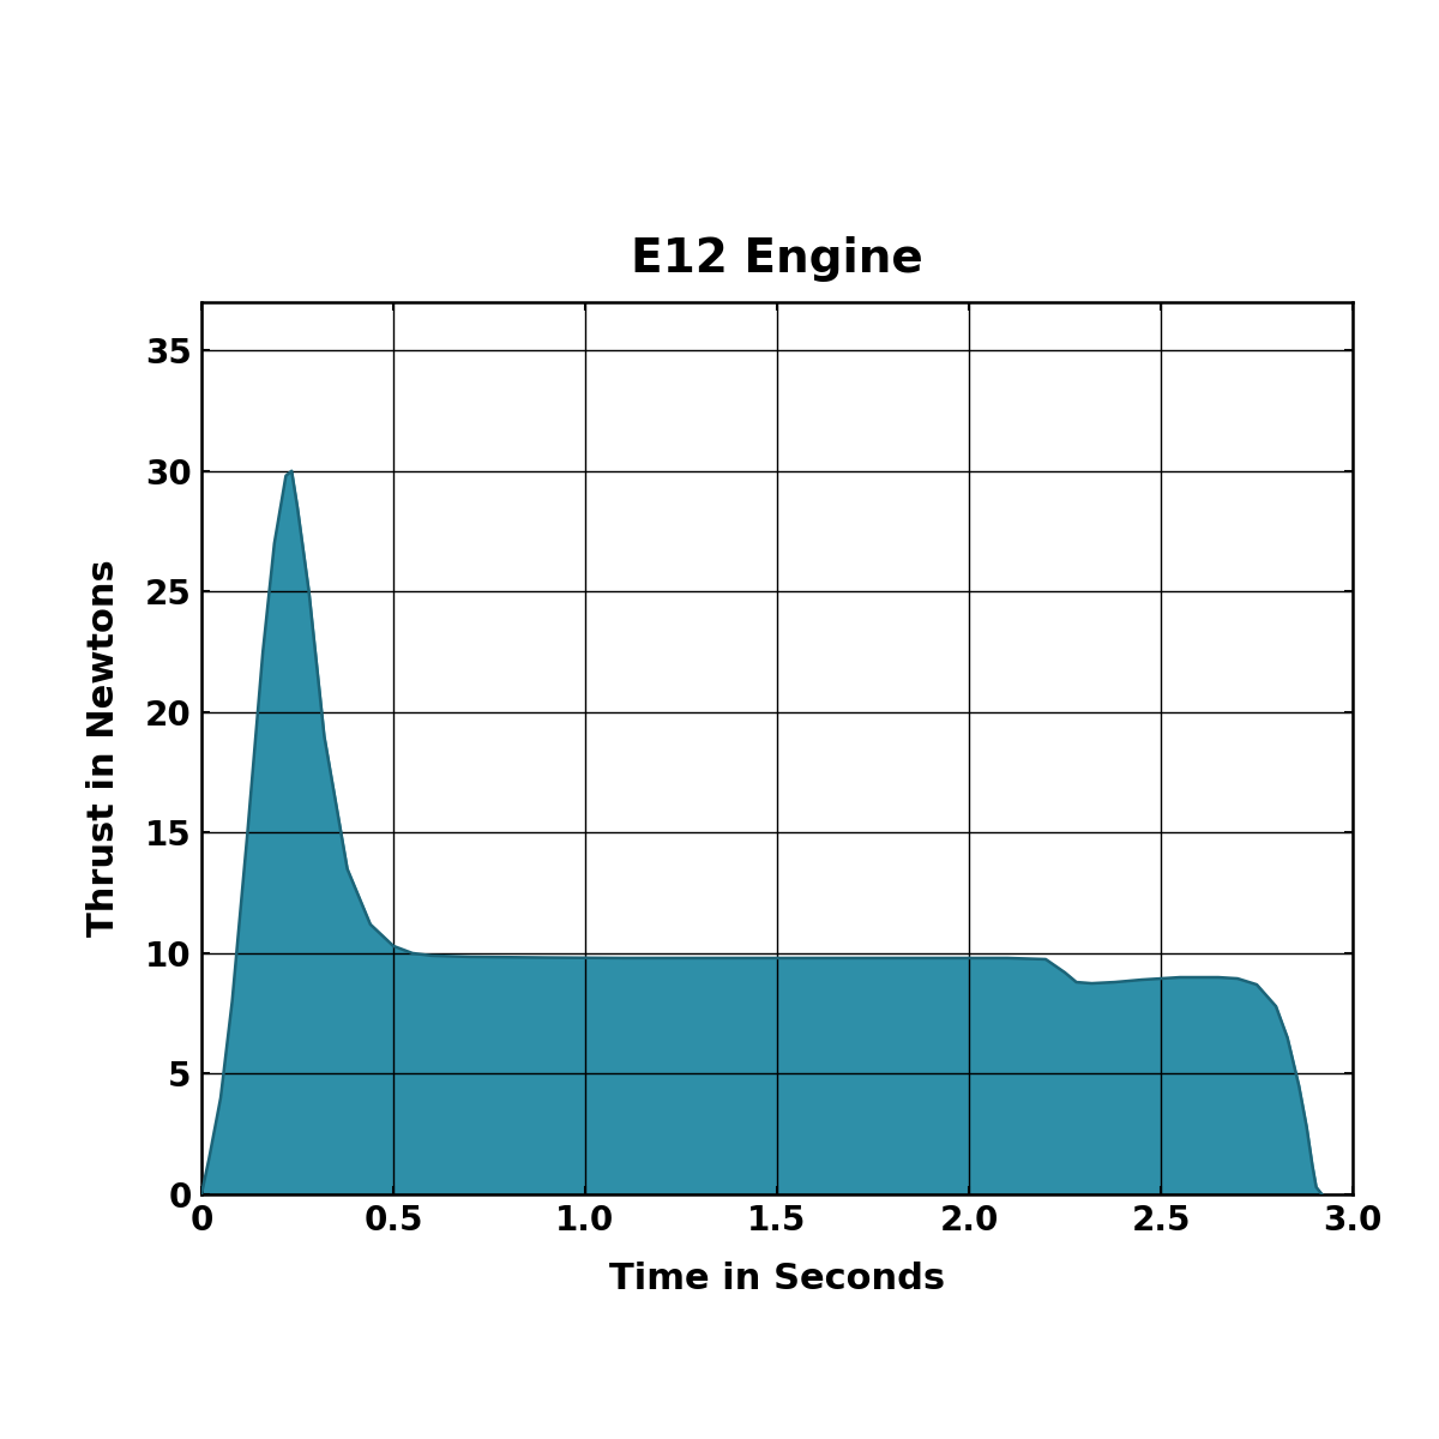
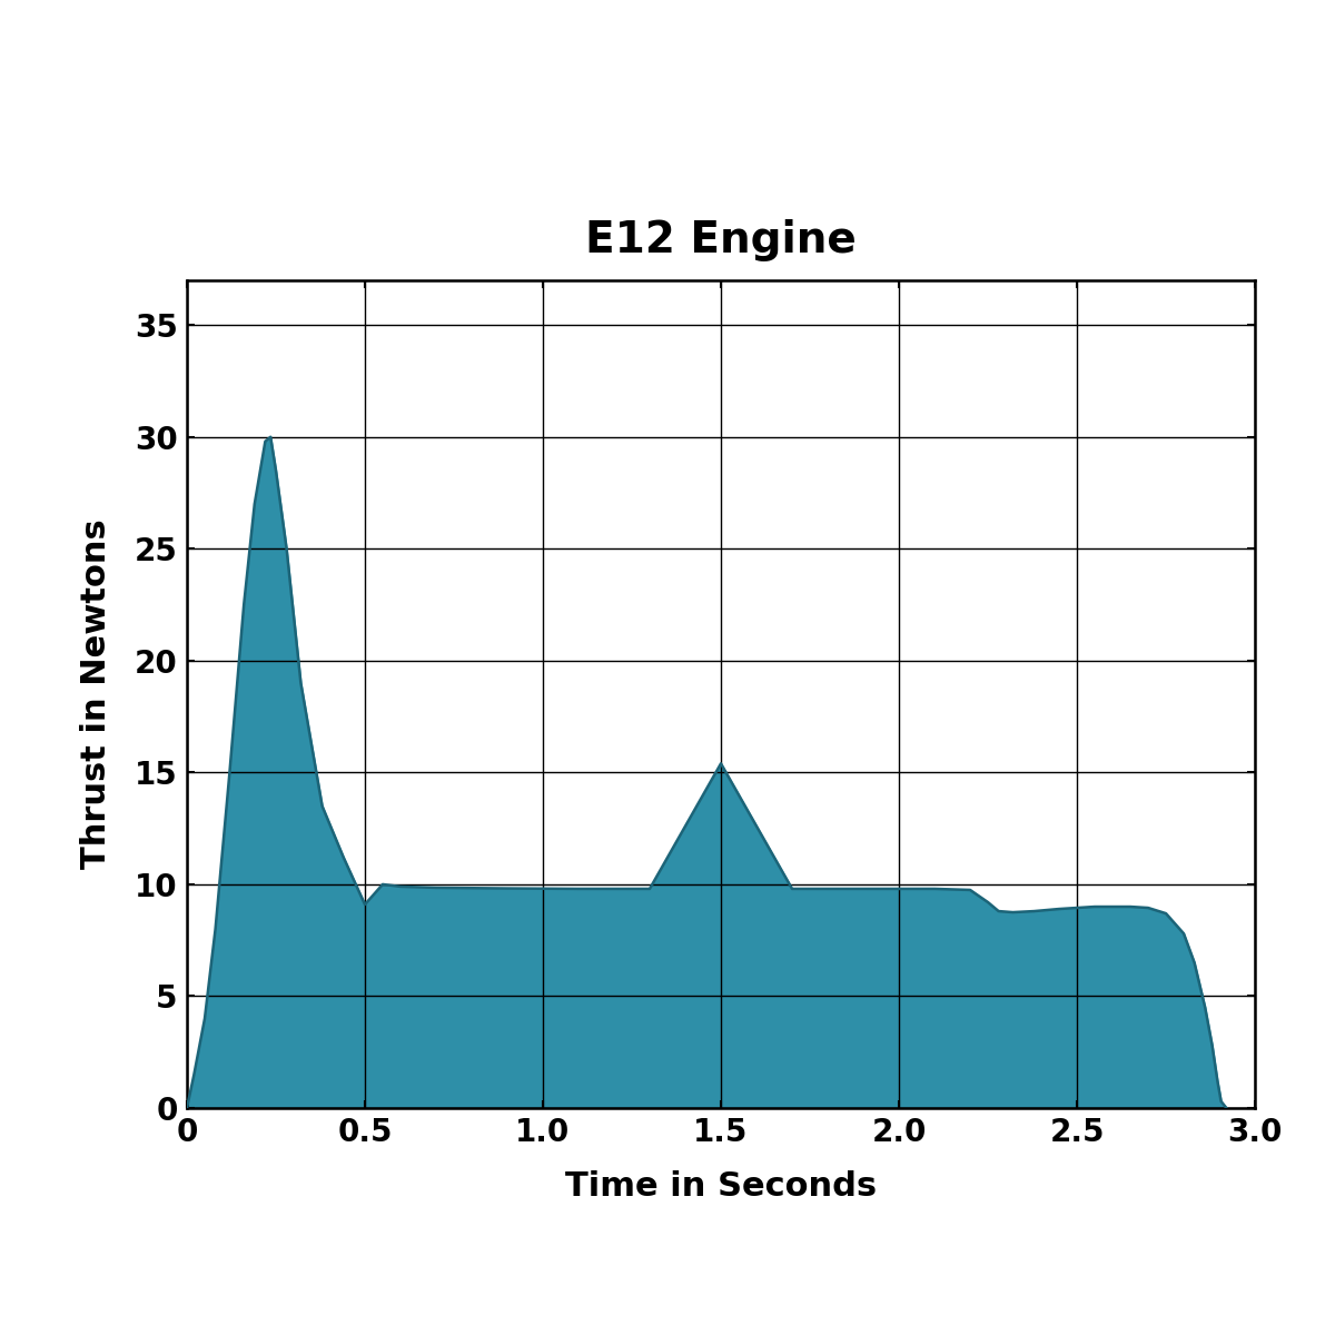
0.5: 10.30 -> 9.10
1.5: 9.80 -> 15.40
